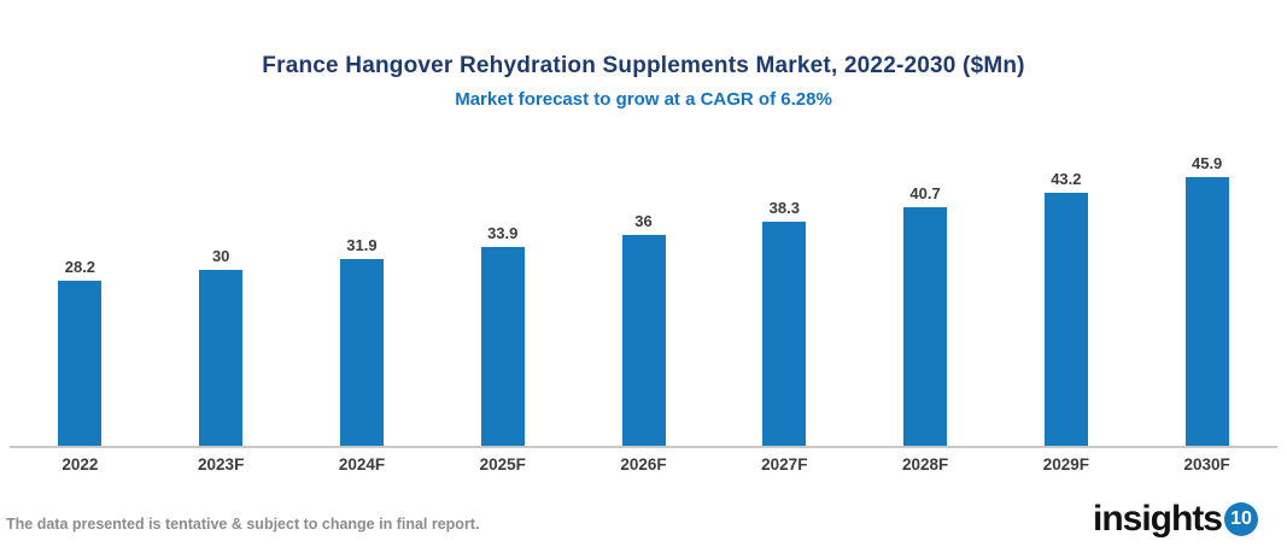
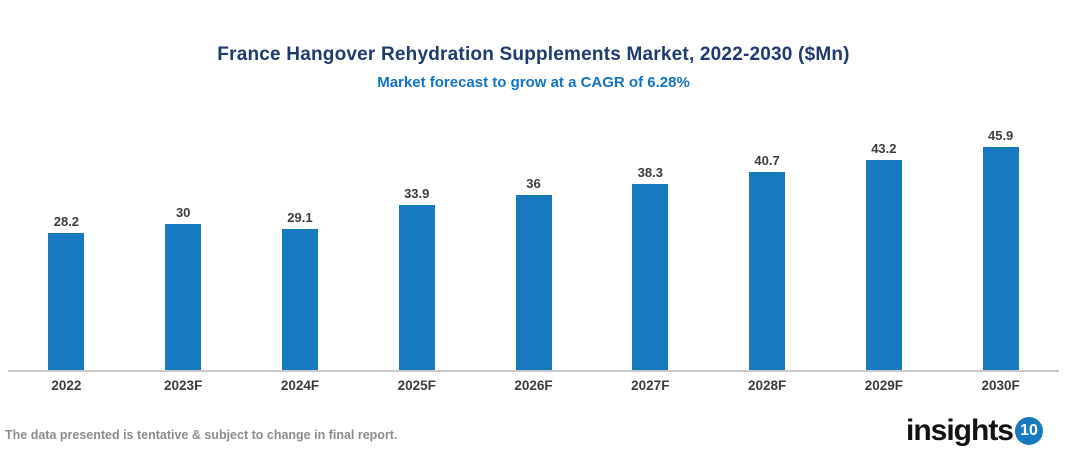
2024F: 31.9 -> 29.1
